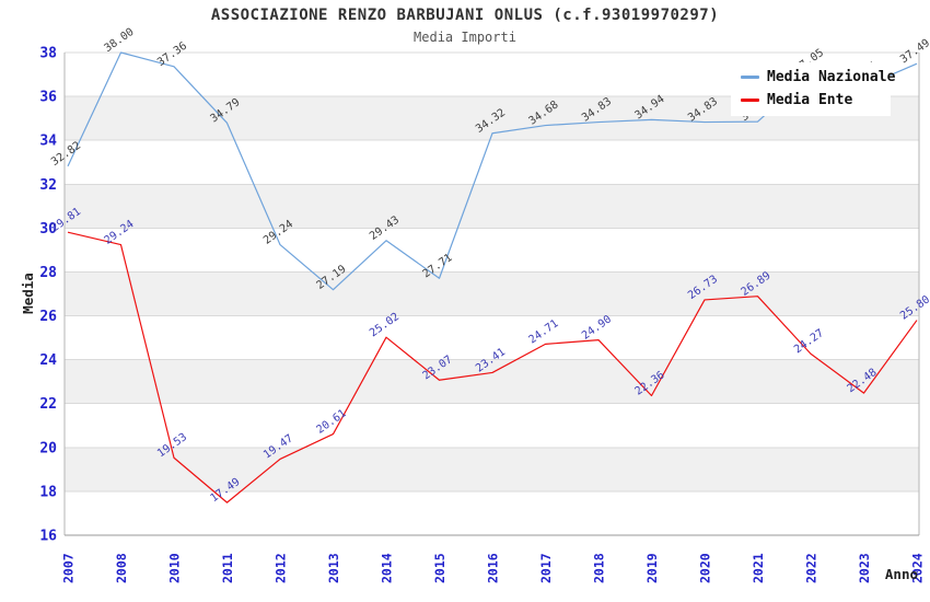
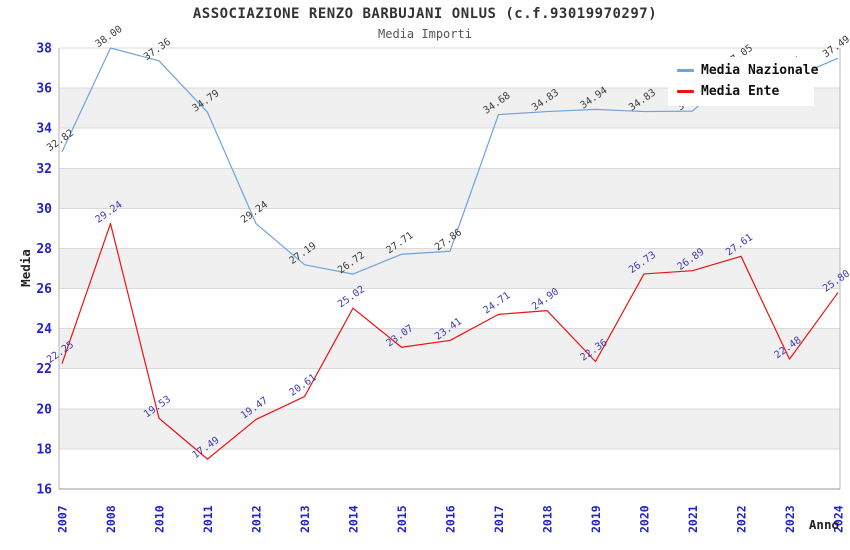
Media Ente/2007: 29.81 -> 22.25
Media Nazionale/2014: 29.43 -> 26.72
Media Nazionale/2016: 34.32 -> 27.86
Media Ente/2022: 24.27 -> 27.61
